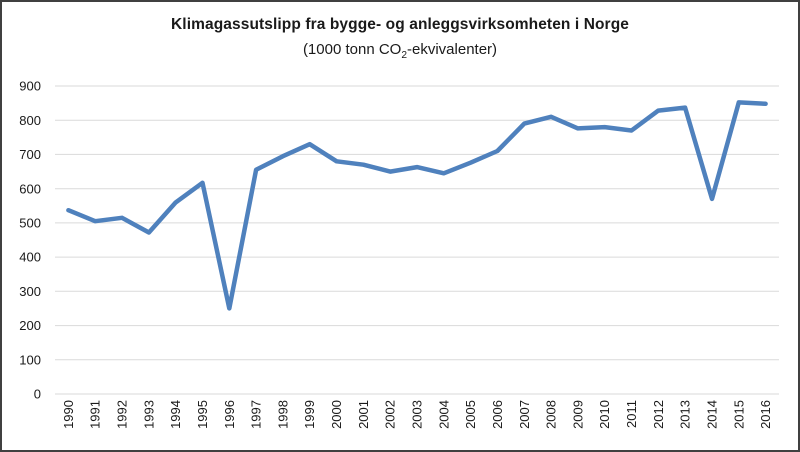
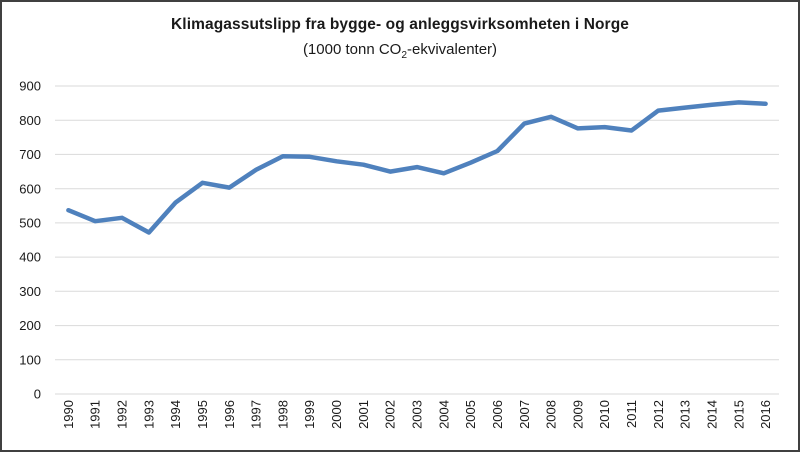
1996: 250 -> 600
1999: 730 -> 690
2014: 570 -> 840
